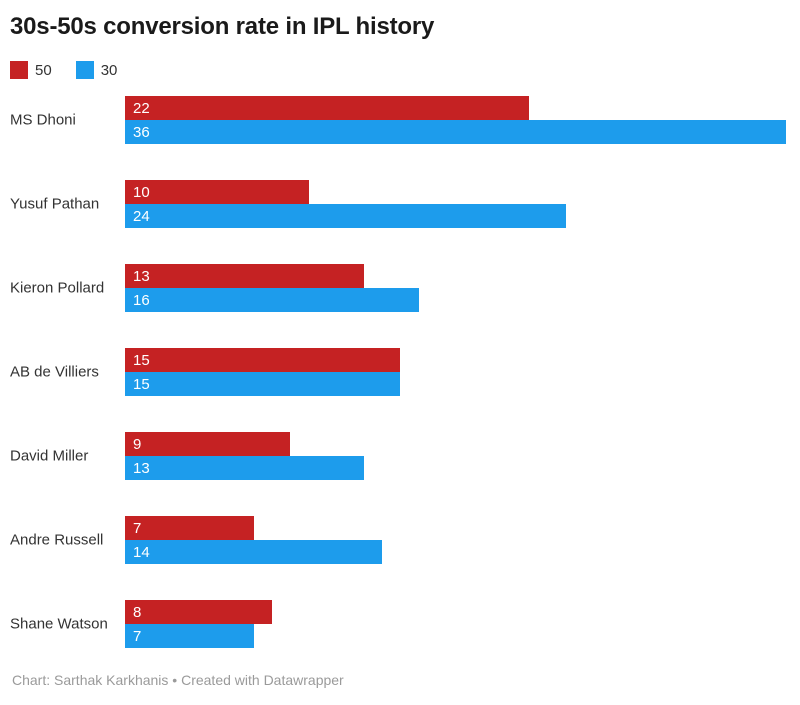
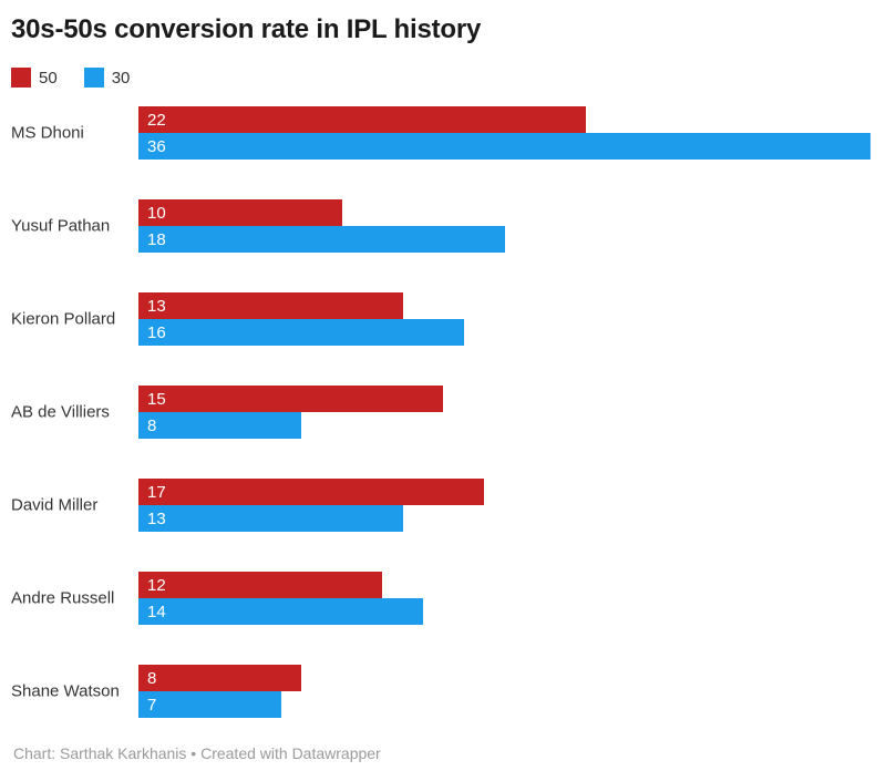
30/Yusuf Pathan: 24 -> 18
30/AB de Villiers: 15 -> 8
50/David Miller: 9 -> 17
50/Andre Russell: 7 -> 12
